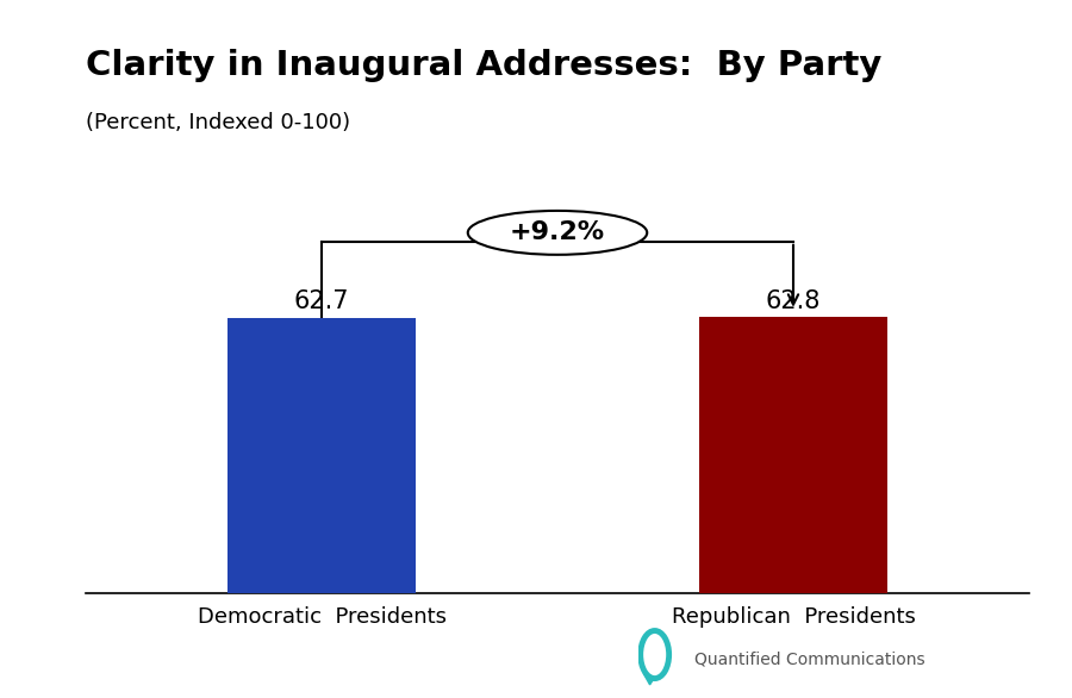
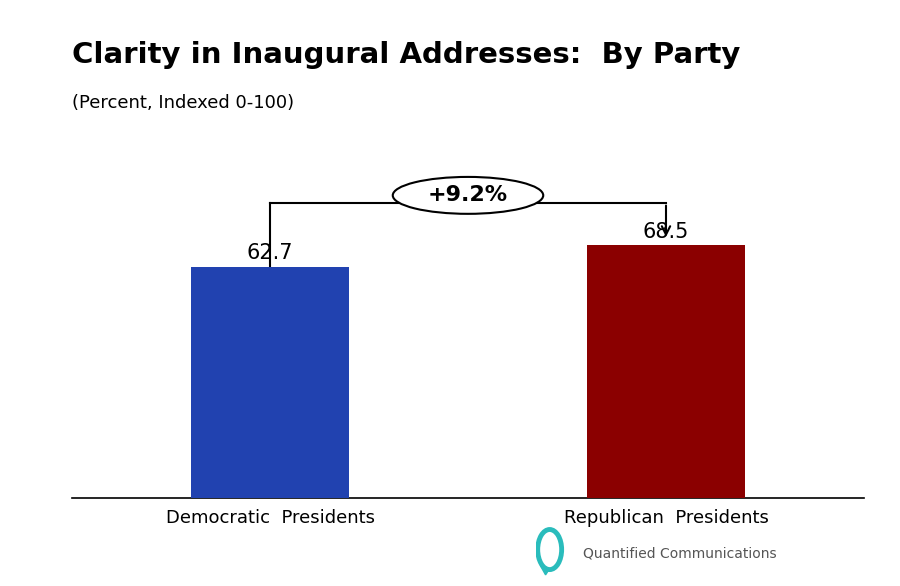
Republican Presidents: 62.8 -> 68.5
